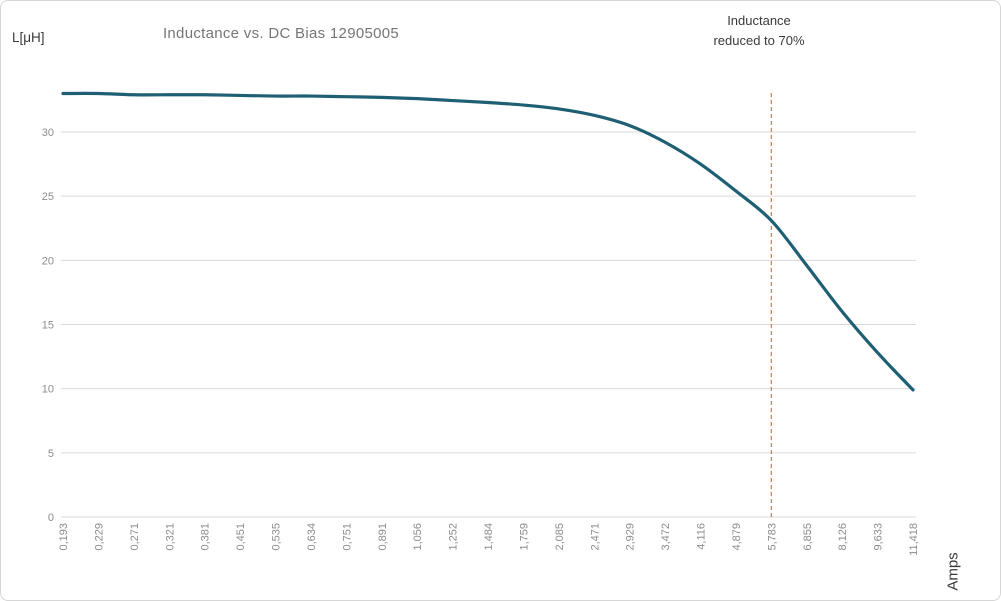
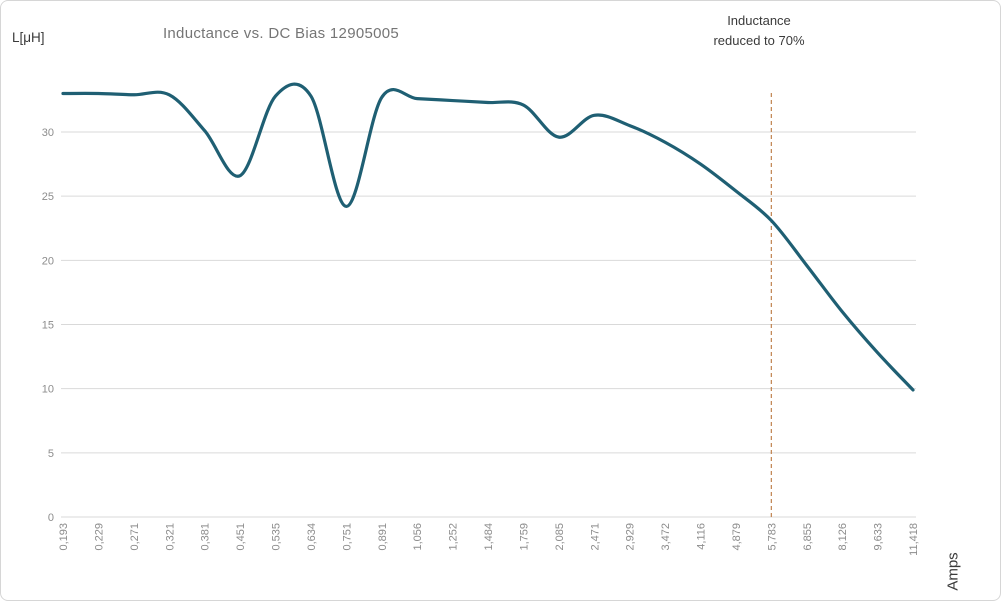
0,381: 32.9 -> 30.1
0,451: 32.9 -> 26.6
0,751: 32.8 -> 24.2
2,085: 31.8 -> 29.6
